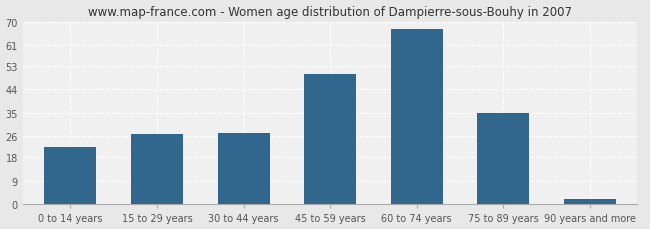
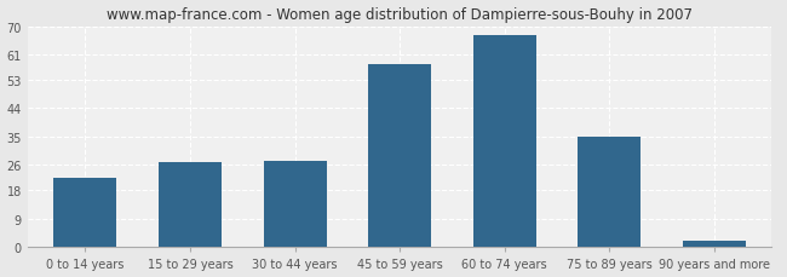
45 to 59 years: 50.0 -> 58.0
